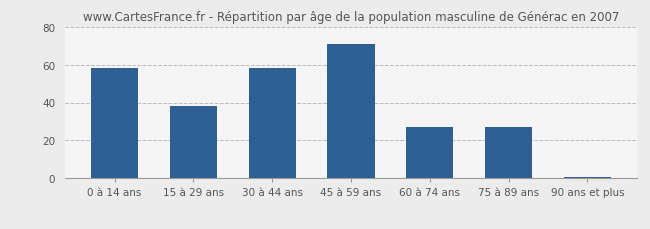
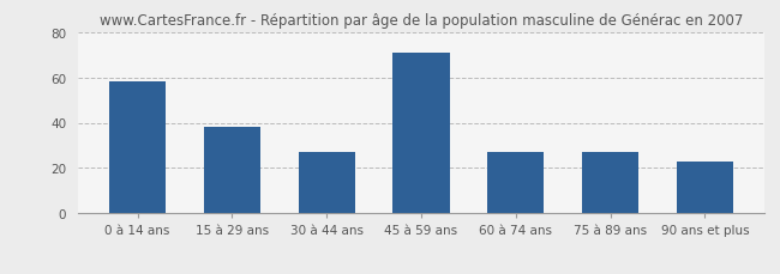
30 à 44 ans: 58 -> 27
90 ans et plus: 1 -> 23
